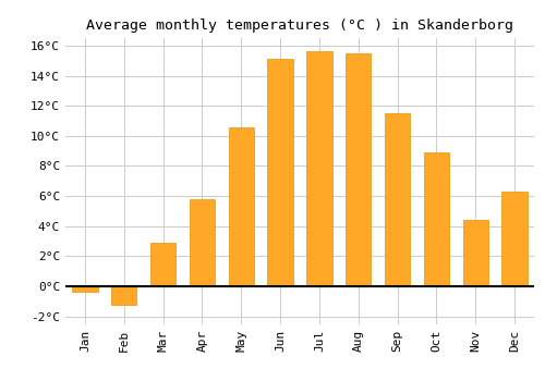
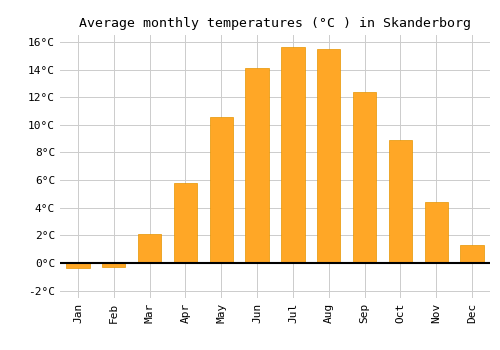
Feb: -1.2°C -> -0.3°C
Mar: 2.9°C -> 2.1°C
Jun: 15.1°C -> 14.1°C
Sep: 11.5°C -> 12.4°C
Dec: 6.3°C -> 1.3°C
